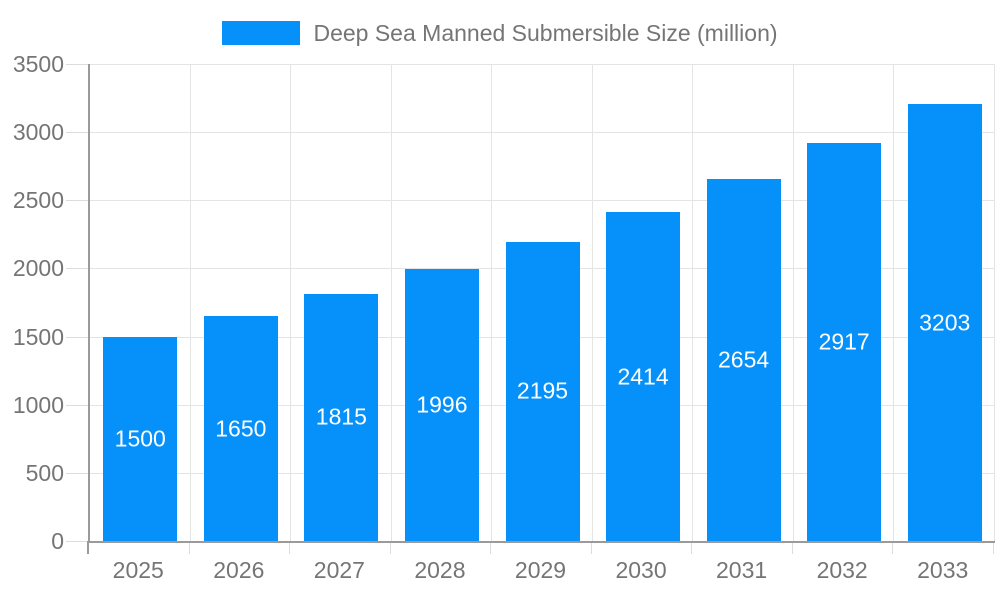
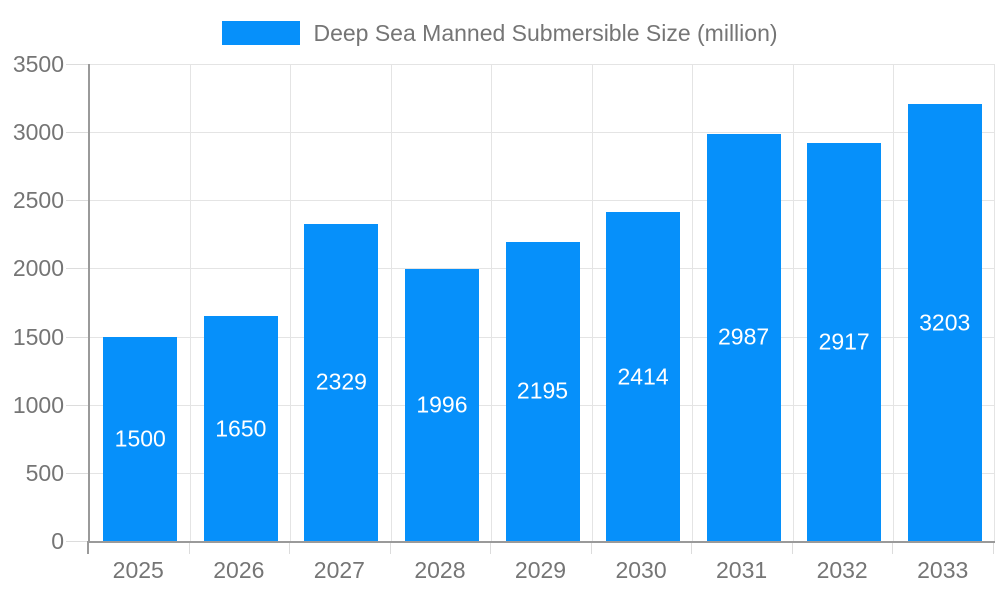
2027: 1815 -> 2329
2031: 2654 -> 2987
